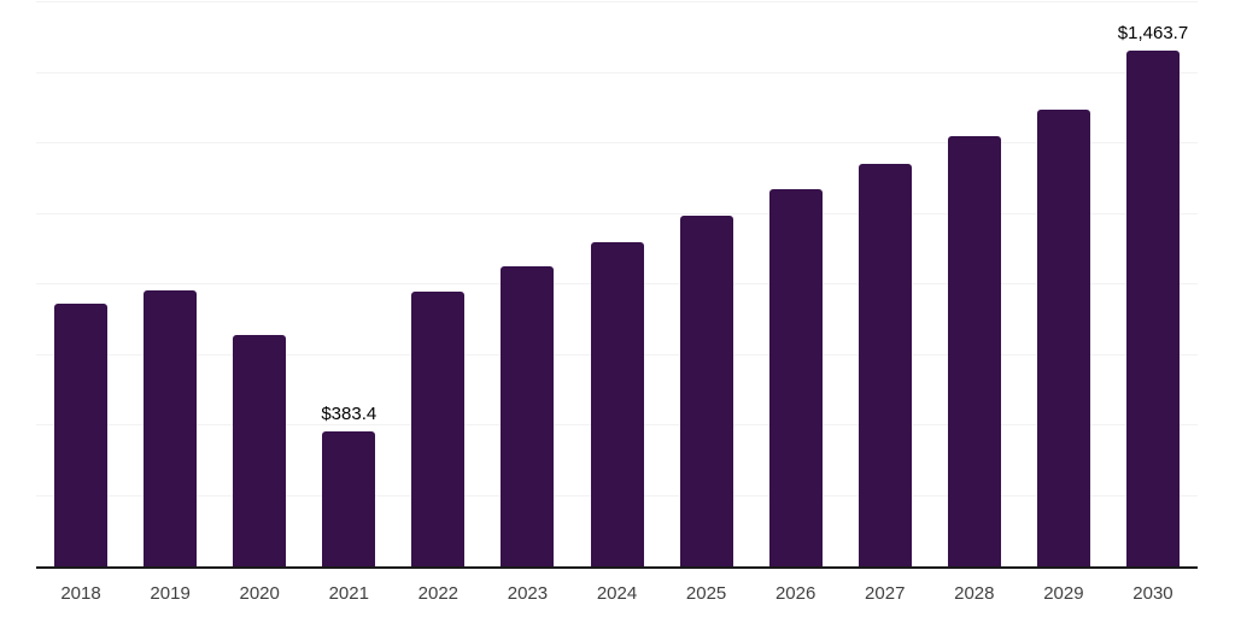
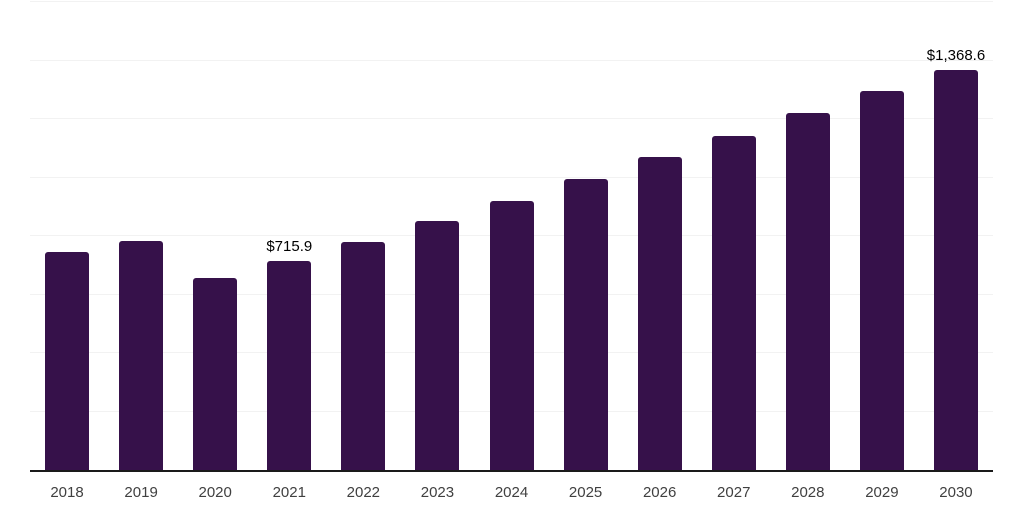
2021: $383.4 -> $715.9
2030: $1,463.7 -> $1,368.6
